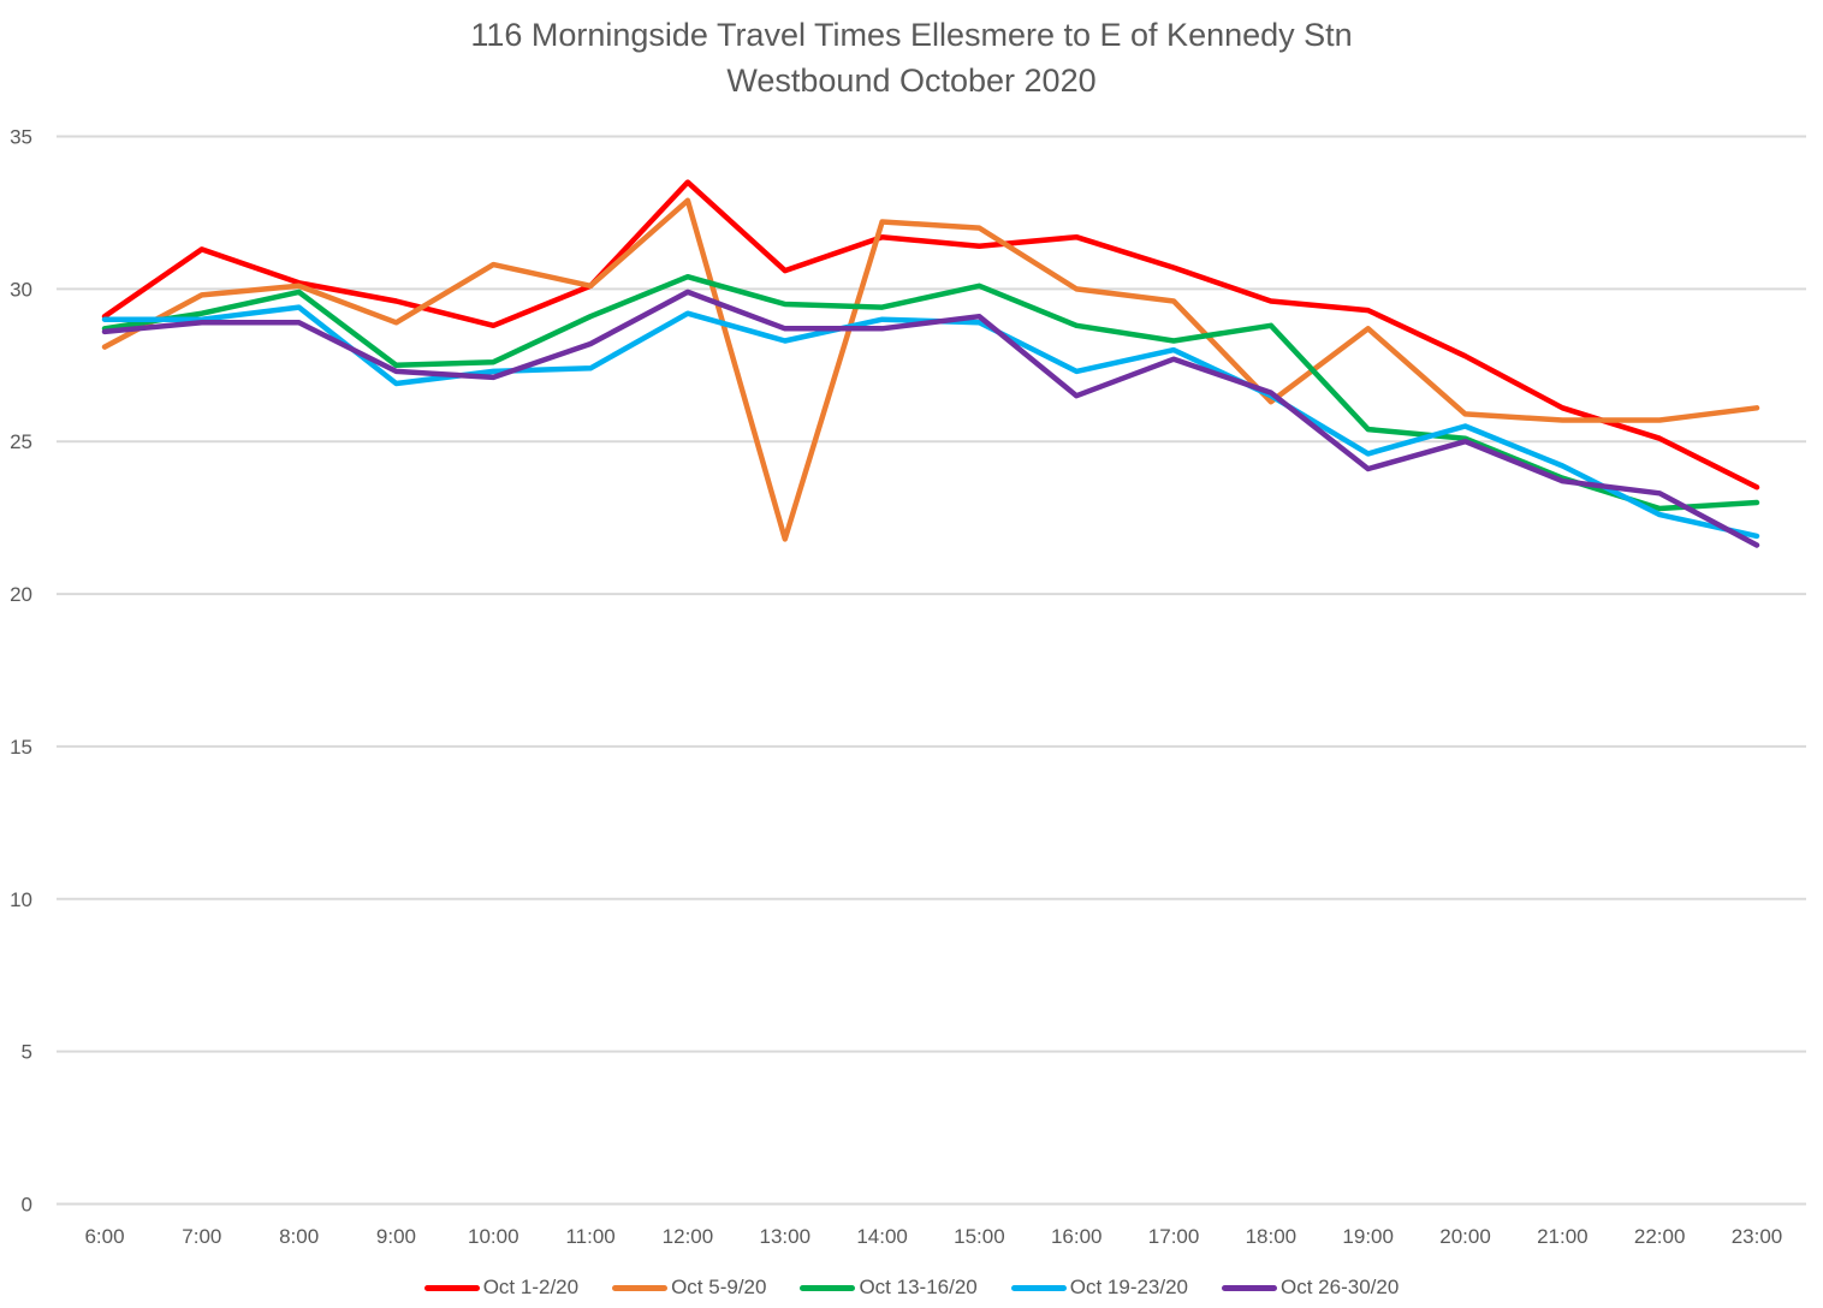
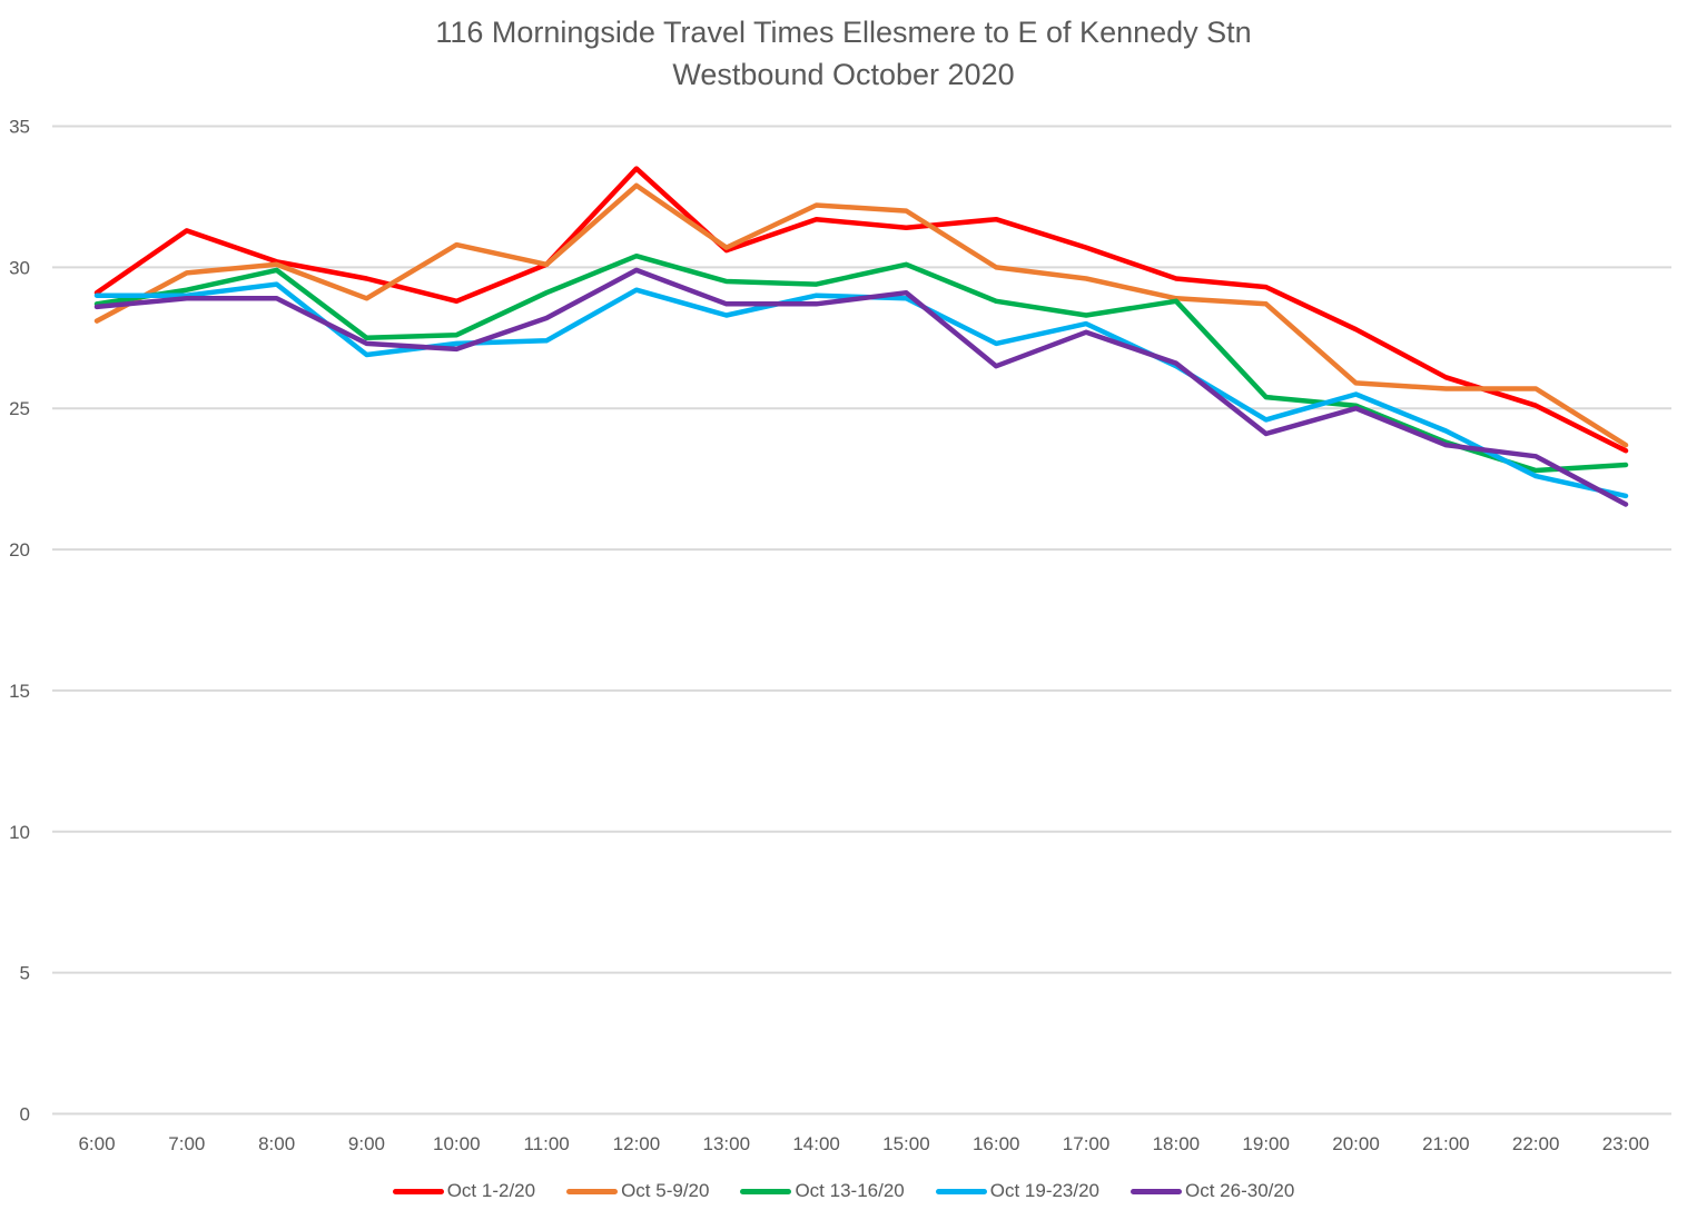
Oct 5-9/20/13:00: 21.8 -> 30.7
Oct 5-9/20/18:00: 26.3 -> 28.9
Oct 5-9/20/23:00: 26.1 -> 23.7
